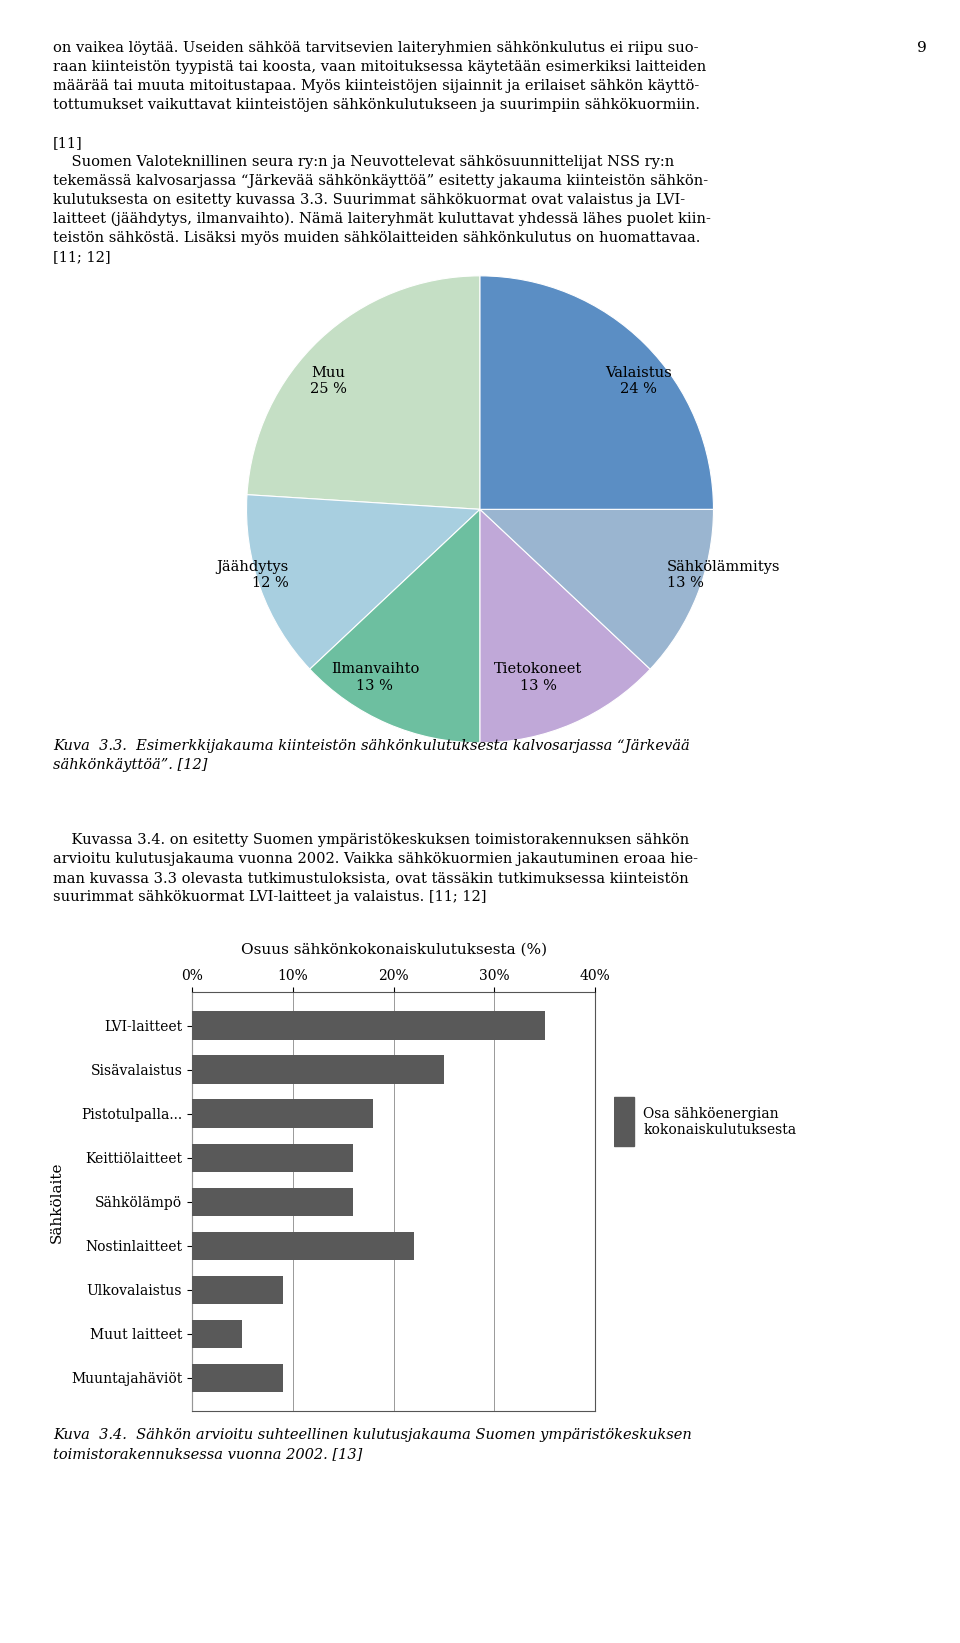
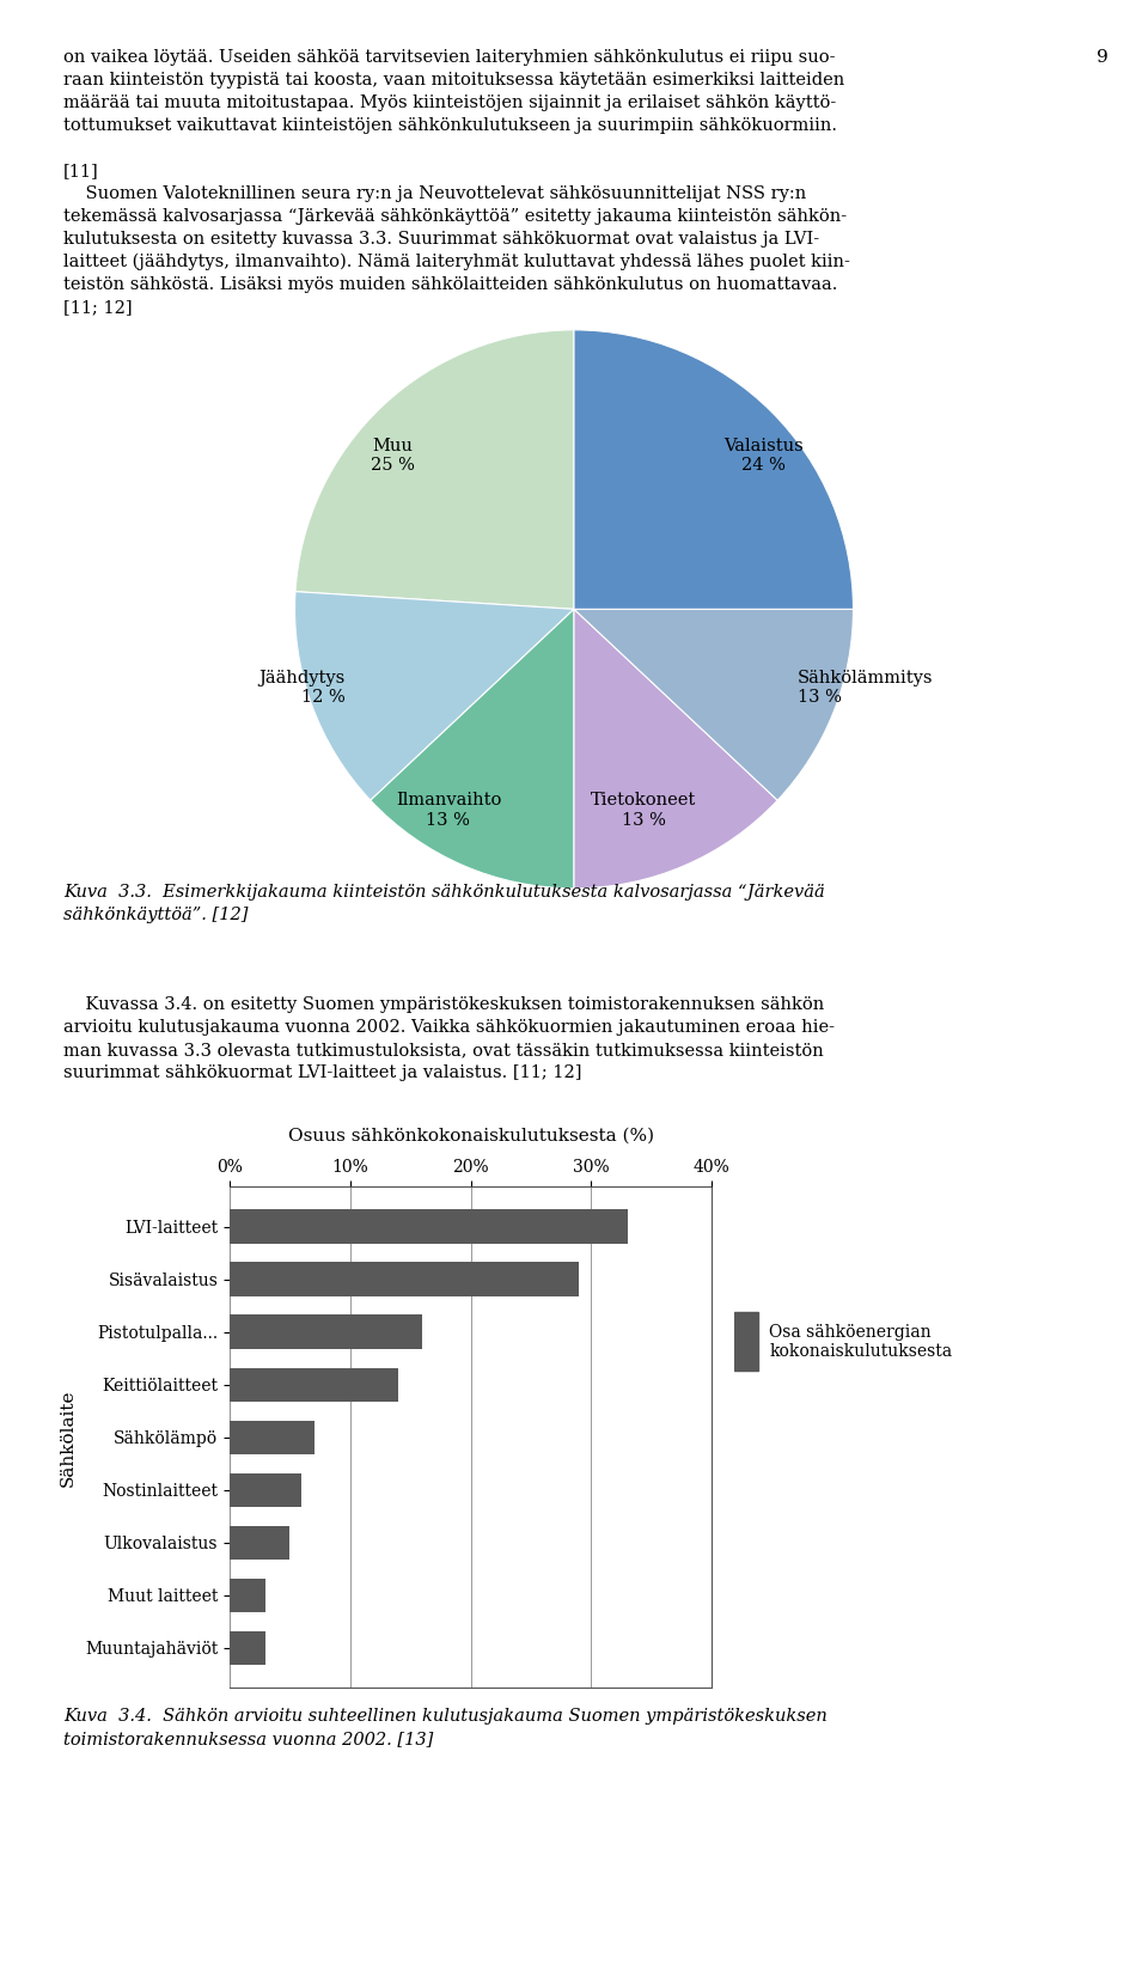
LVI-laitteet: 35% -> 33%
Sisävalaistus: 25% -> 29%
Pistotulpalla...: 18% -> 16%
Keittiölaitteet: 16% -> 14%
Sähkölämpö: 16% -> 7%
Nostinlaitteet: 22% -> 6%
Ulkovalaistus: 9% -> 5%
Muut laitteet: 5% -> 3%
Muuntajahäviöt: 9% -> 3%
